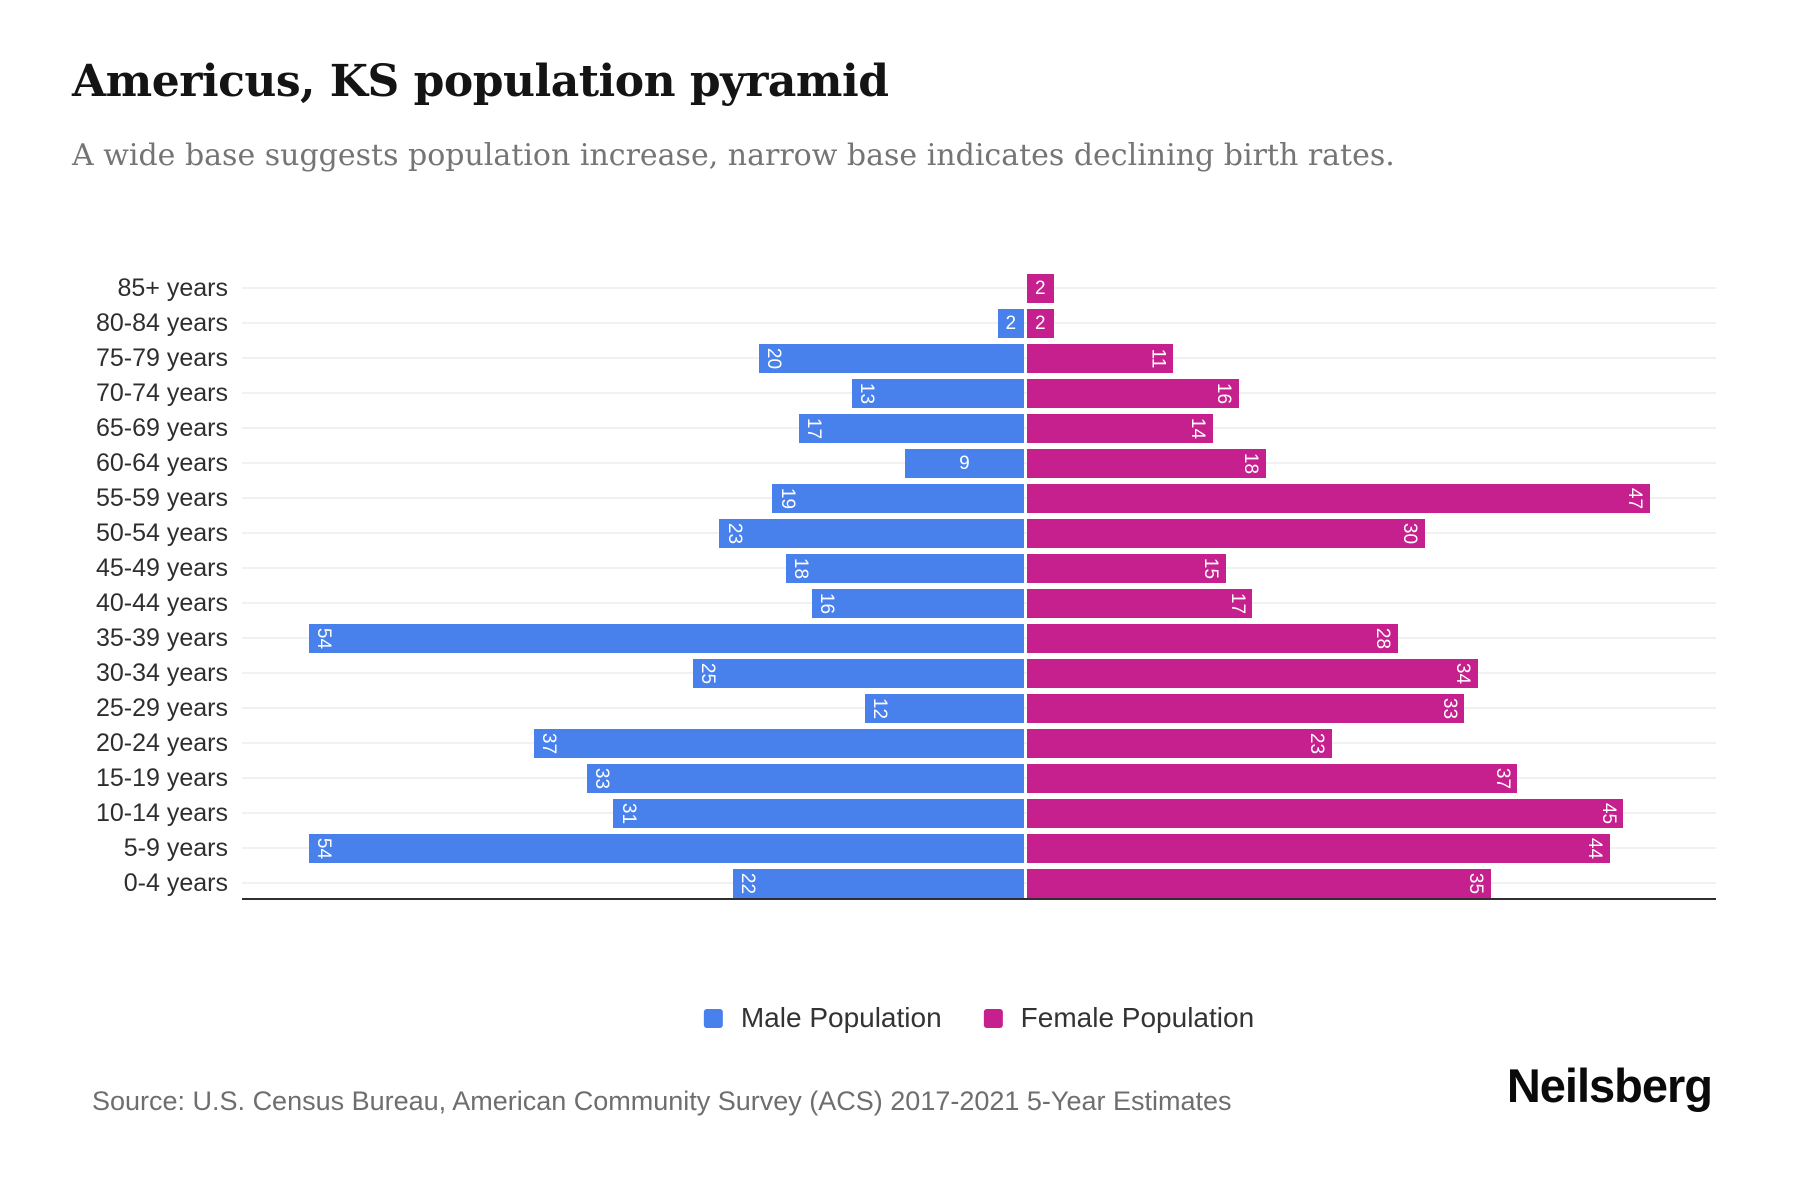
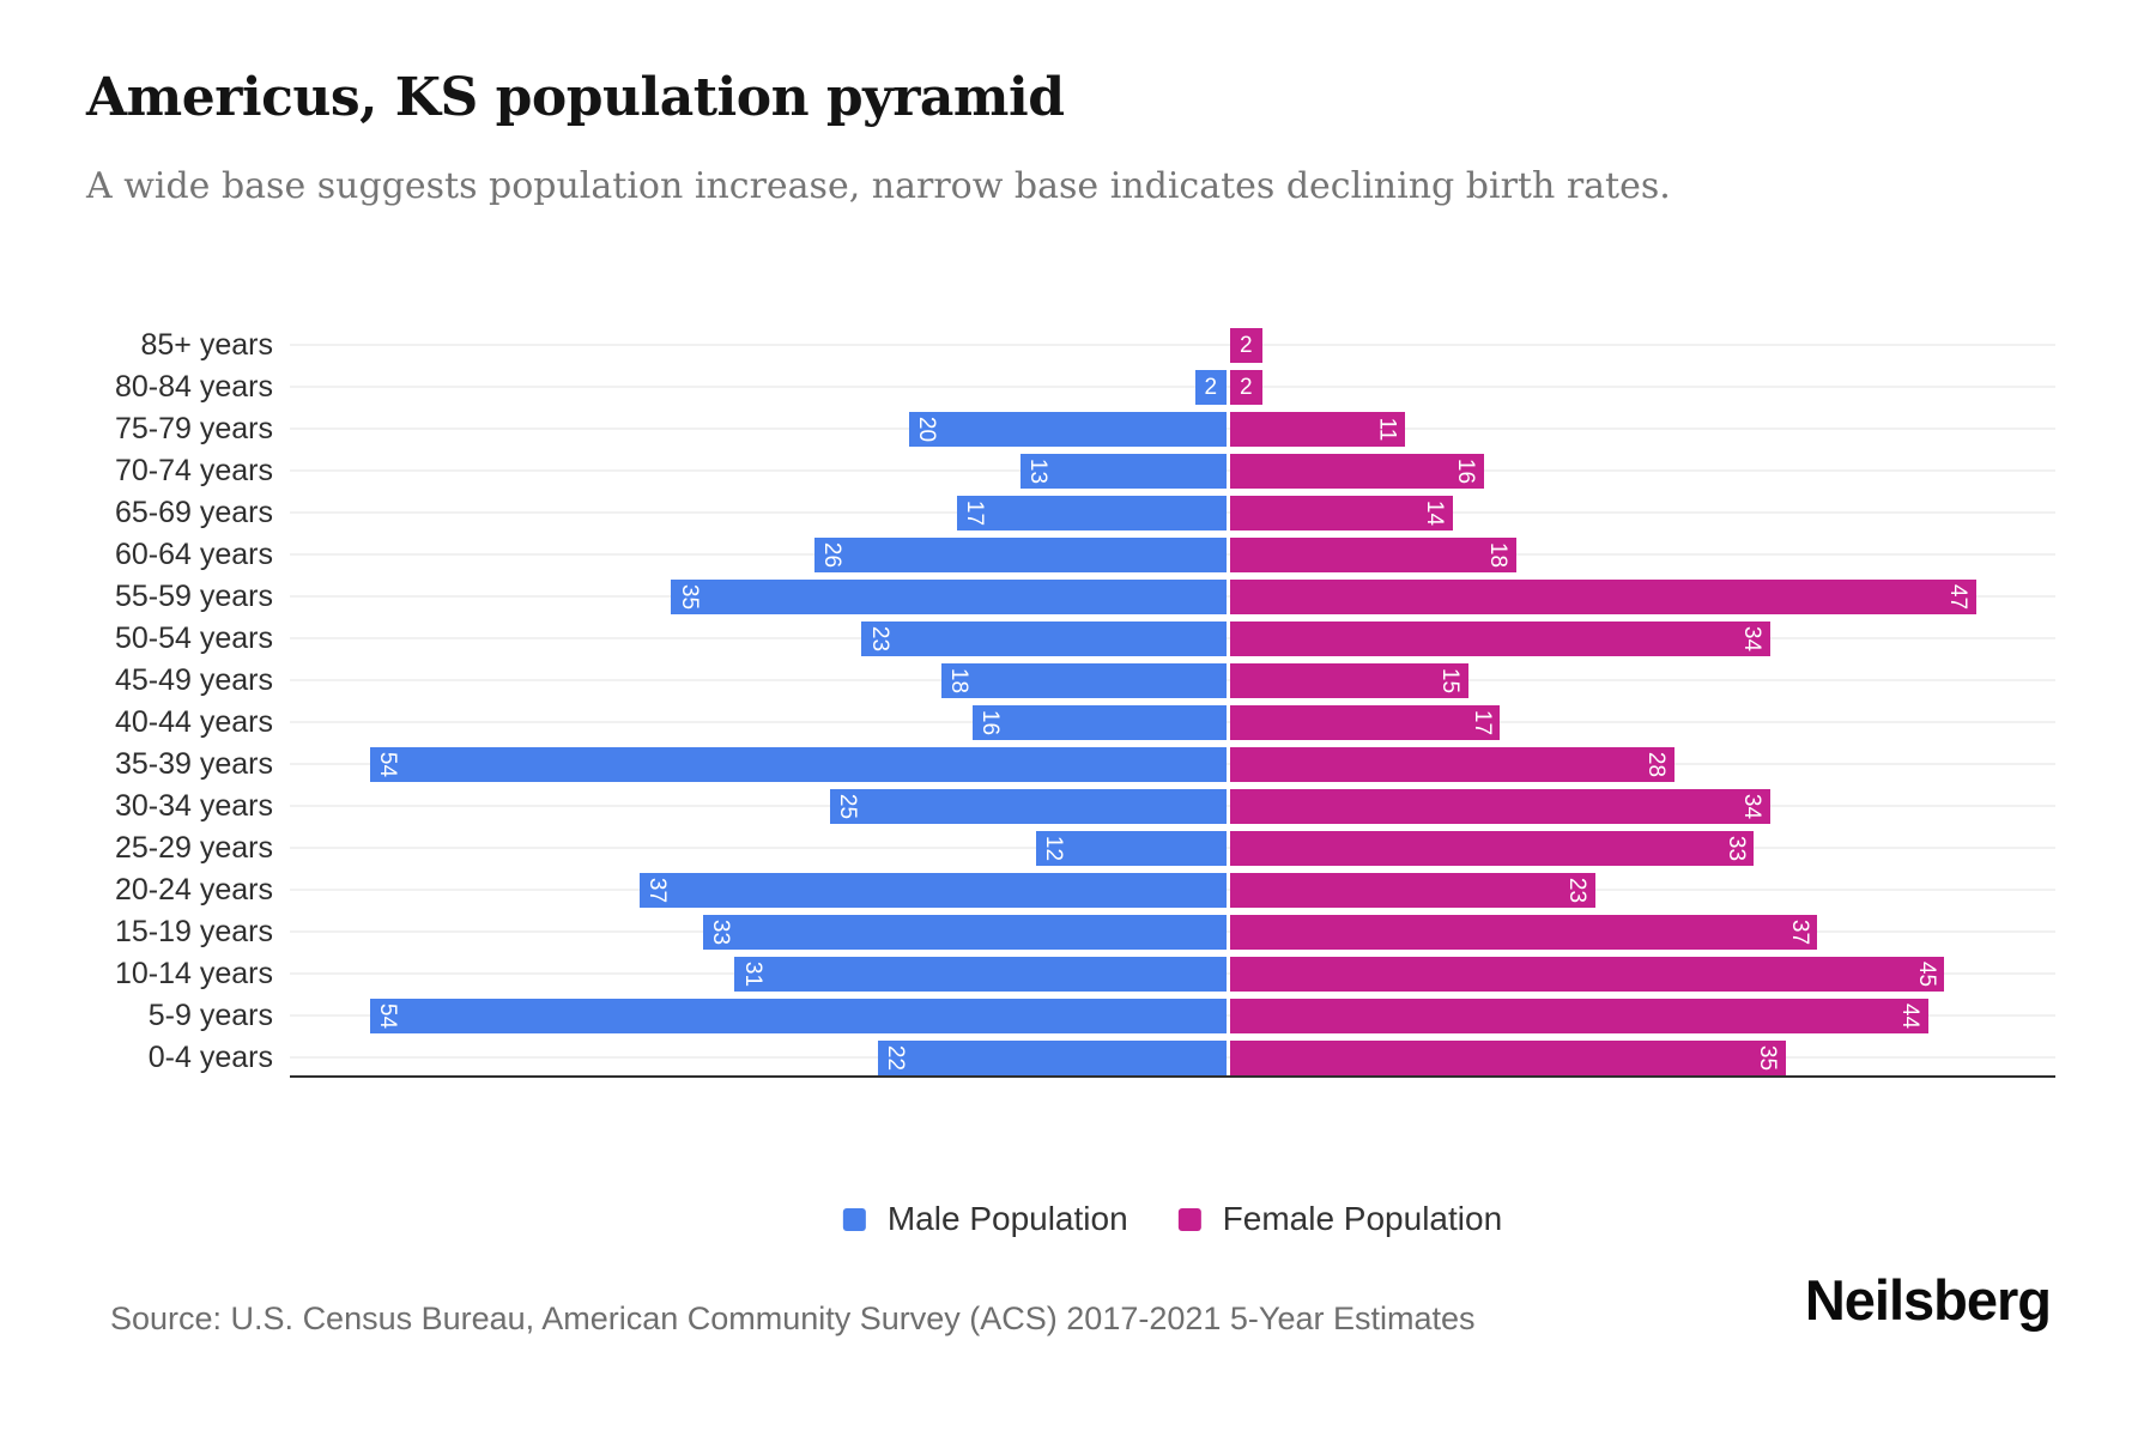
Male Population/60-64 years: 9 -> 26
Male Population/55-59 years: 19 -> 35
Female Population/50-54 years: 30 -> 34
